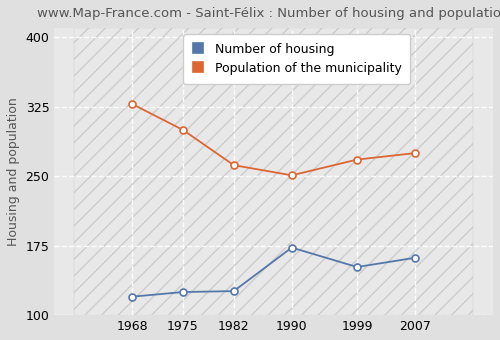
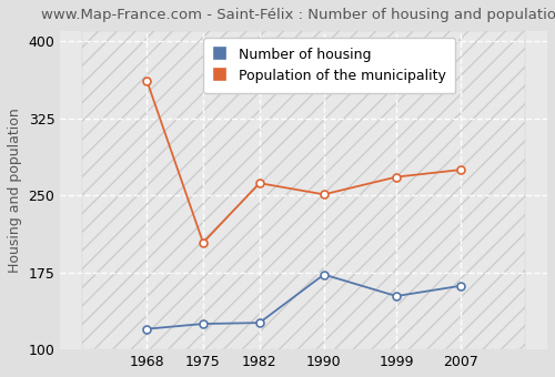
Population of the municipality/1968: 328 -> 362
Population of the municipality/1975: 300 -> 204
